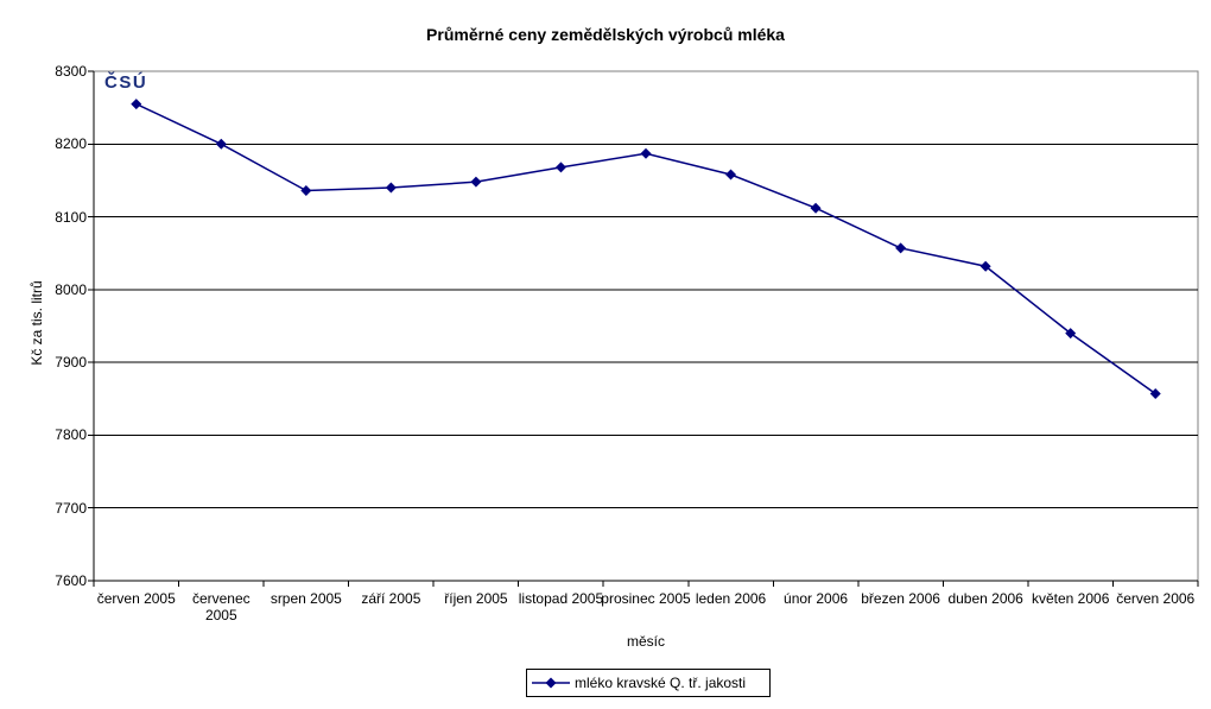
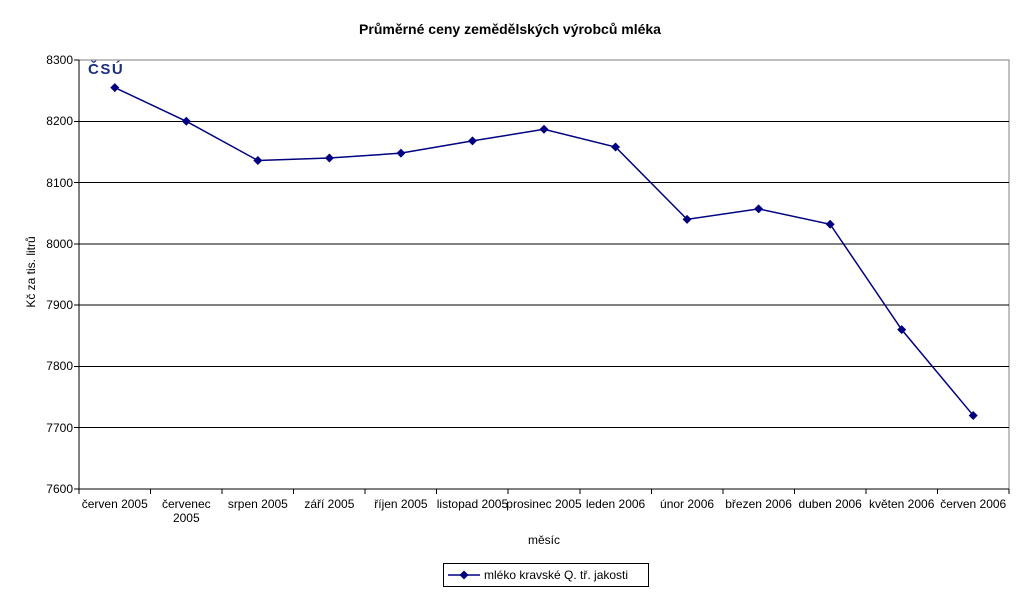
únor 2006: 8110 -> 8040
květen 2006: 7940 -> 7860
červen 2006: 7860 -> 7720
